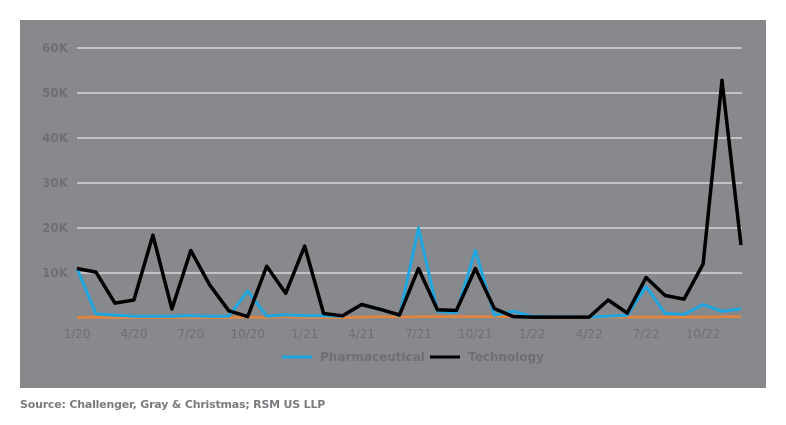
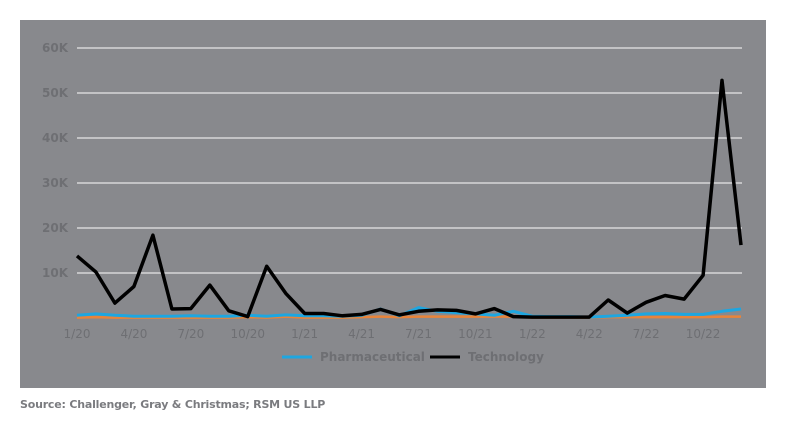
Technology/1/20: 11K -> 14K
Pharmaceutical/1/20: 11K -> 1K
Technology/4/20: 4K -> 7K
Technology/7/20: 15K -> 2K
Pharmaceutical/10/20: 6K -> 1K
Technology/1/21: 16K -> 1K
Technology/4/21: 3K -> 1K
Pharmaceutical/4/21: 3K -> 1K
Technology/7/21: 11K -> 2K
Pharmaceutical/7/21: 20K -> 2K
Technology/10/21: 11K -> 1K
Pharmaceutical/10/21: 15K -> 1K
Technology/7/22: 9K -> 4K
Pharmaceutical/7/22: 7K -> 1K
Technology/10/22: 12K -> 10K
Pharmaceutical/10/22: 3K -> 1K
